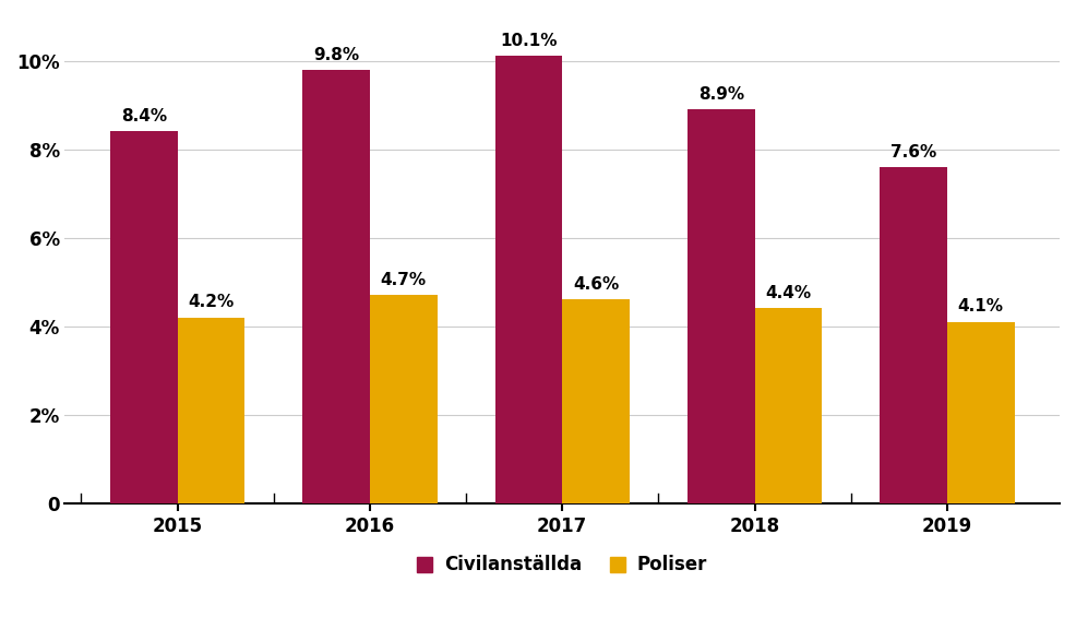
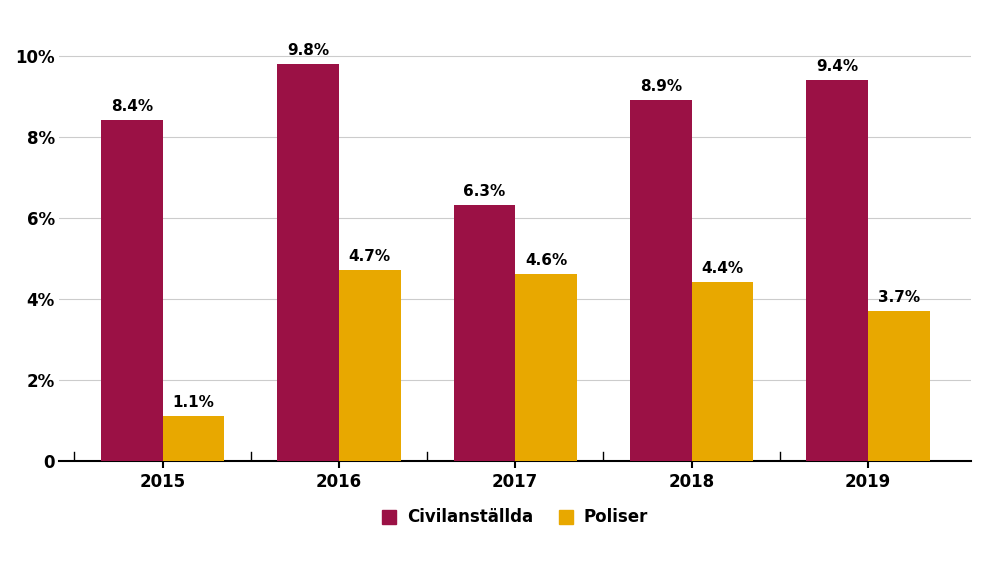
Poliser/2015: 4.2% -> 1.1%
Civilanställda/2017: 10.1% -> 6.3%
Civilanställda/2019: 7.6% -> 9.4%
Poliser/2019: 4.1% -> 3.7%
